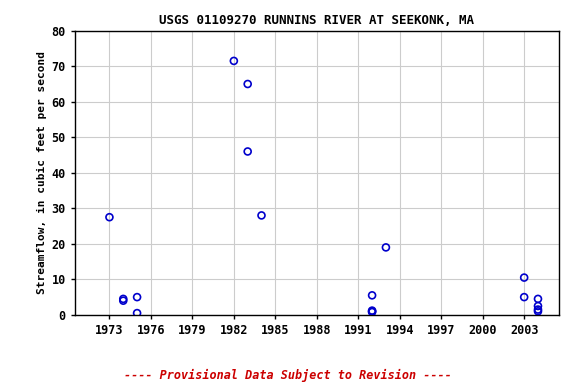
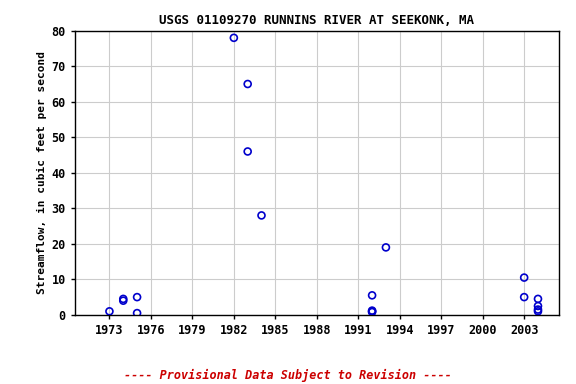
1973: 27.5 -> 1.0
1982: 71.5 -> 78.0
